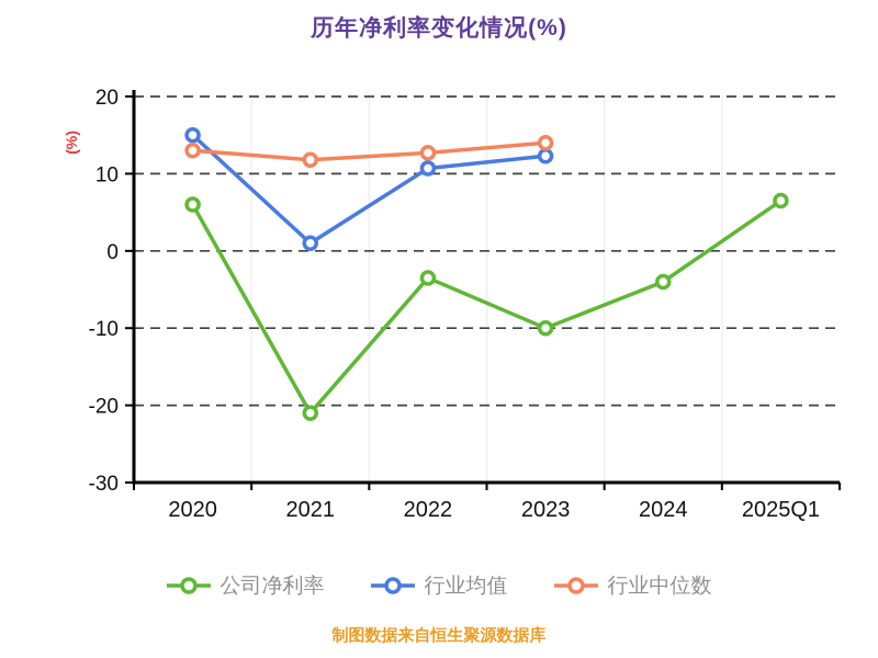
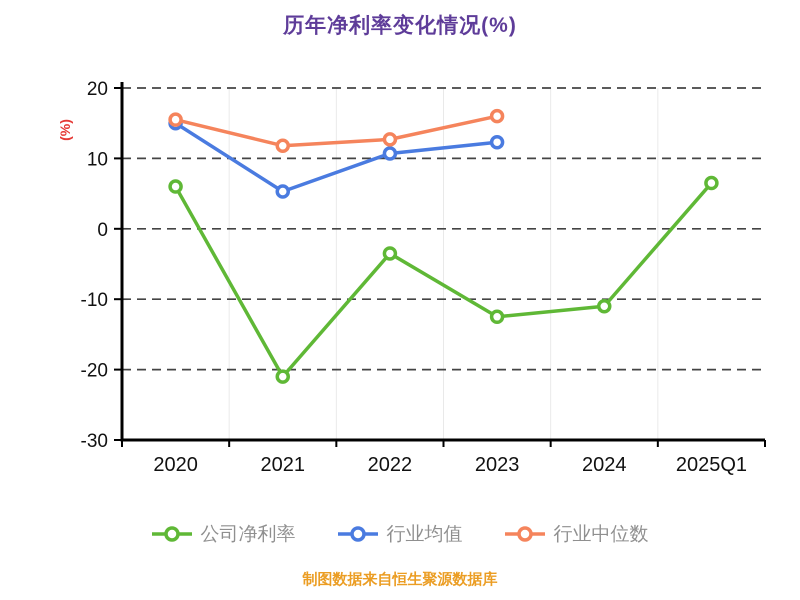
行业中位数/2020: 13 -> 16
行业均值/2021: 1 -> 5
公司净利率/2023: -10 -> -12
行业中位数/2023: 14 -> 16
公司净利率/2024: -4 -> -11
